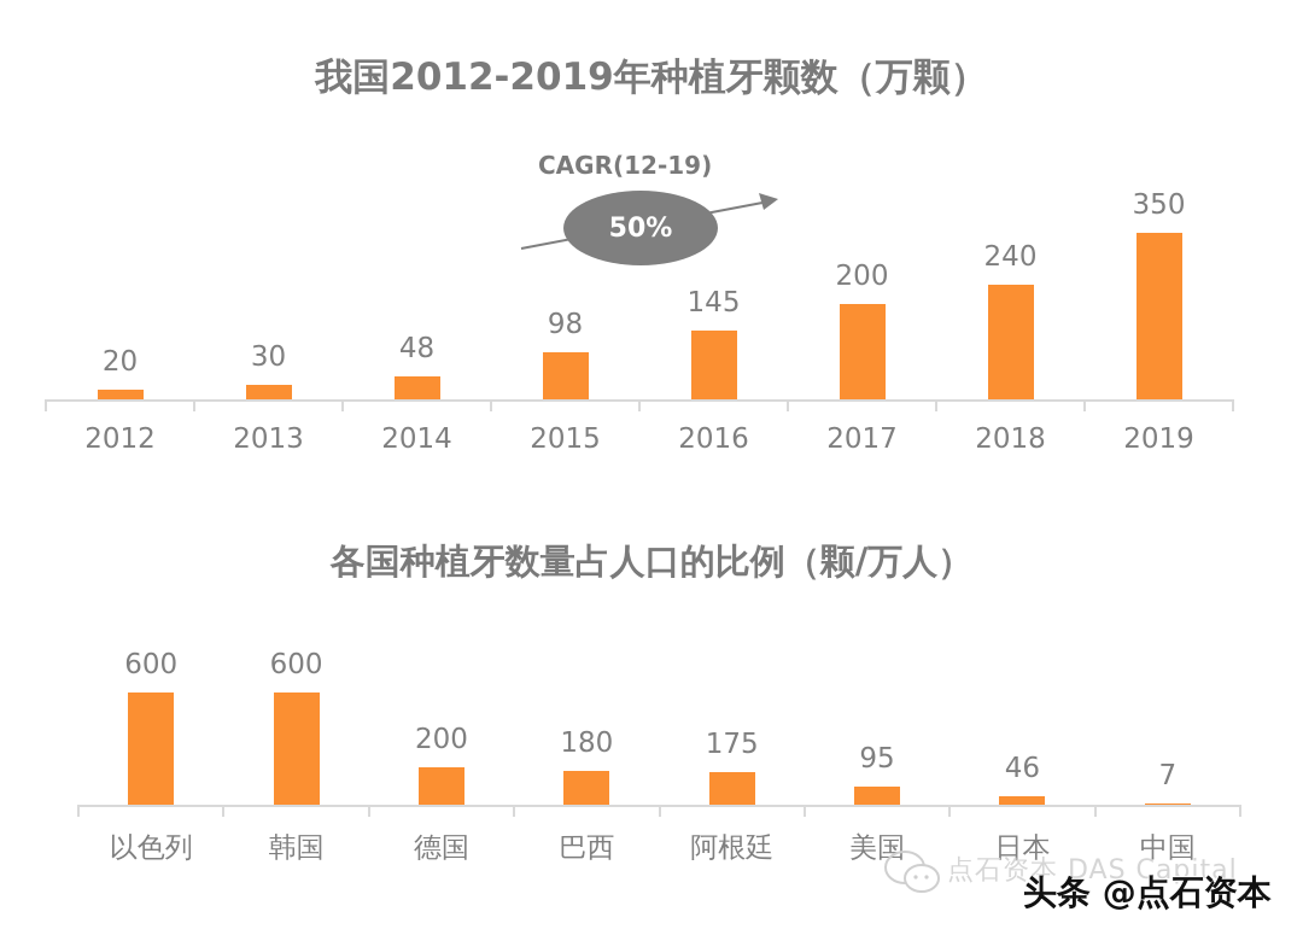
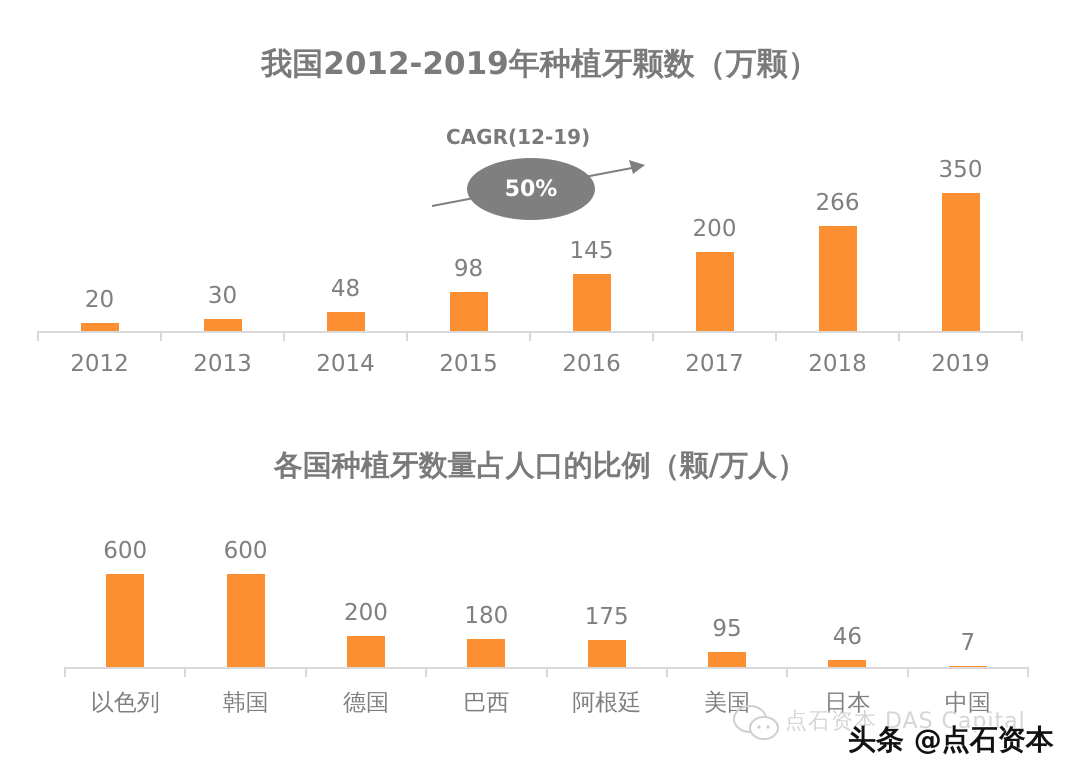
我国2012-2019年种植牙颗数（万颗）/2018: 240 -> 266
